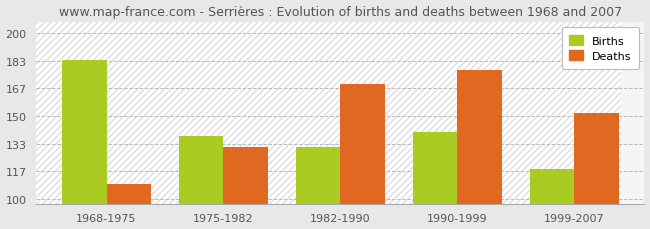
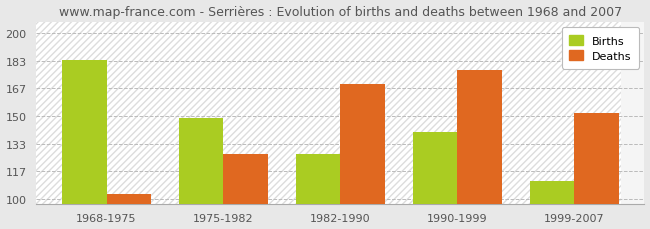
Deaths/1968-1975: 109 -> 103
Births/1975-1982: 138 -> 149
Deaths/1975-1982: 131 -> 127
Births/1982-1990: 131 -> 127
Births/1999-2007: 118 -> 111
